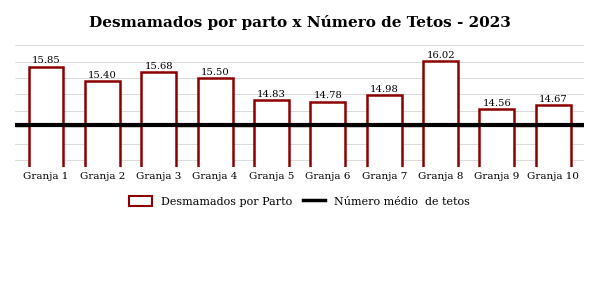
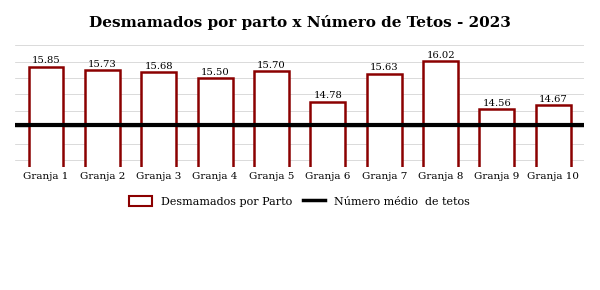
Granja 2: 15.40 -> 15.73
Granja 5: 14.83 -> 15.70
Granja 7: 14.98 -> 15.63
